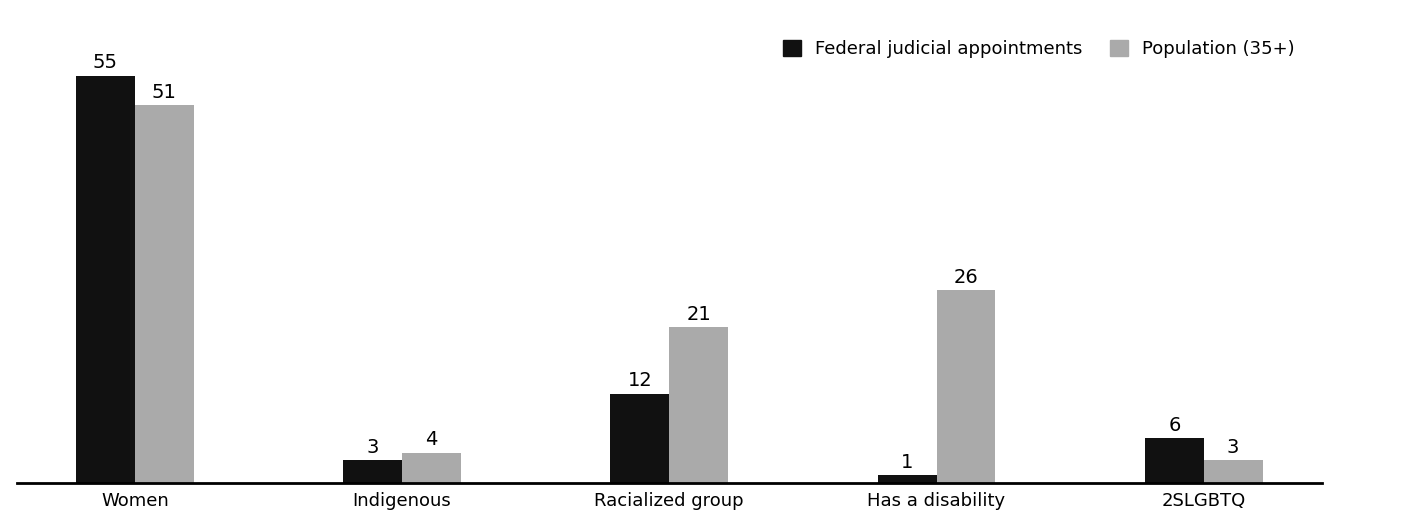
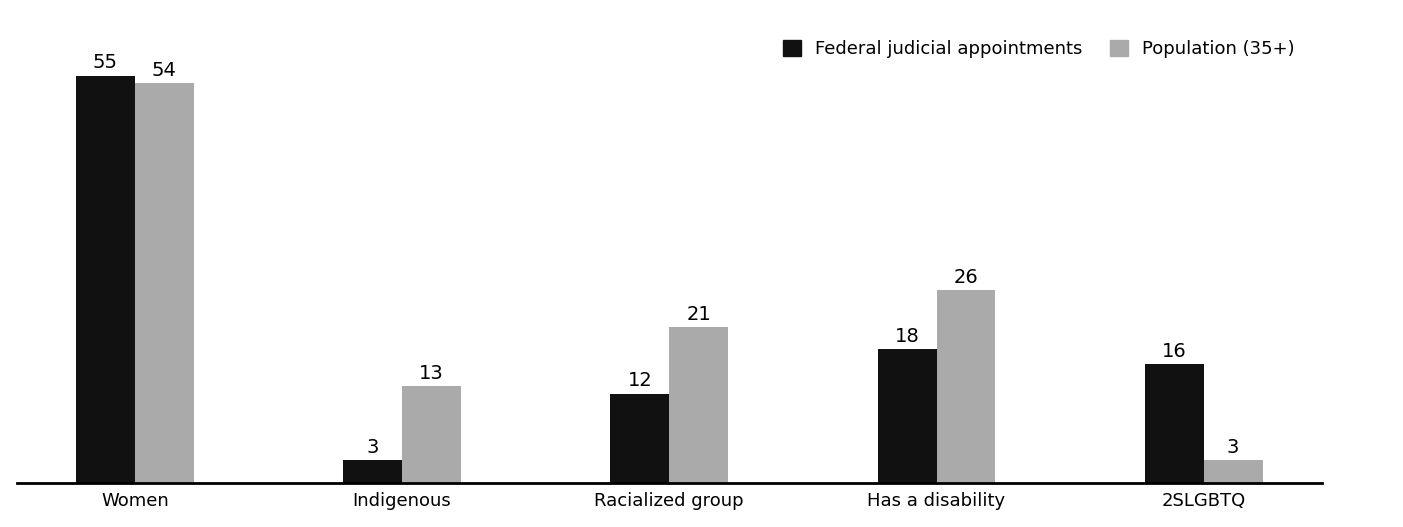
Population (35+)/Women: 51 -> 54
Population (35+)/Indigenous: 4 -> 13
Federal judicial appointments/Has a disability: 1 -> 18
Federal judicial appointments/2SLGBTQ: 6 -> 16
